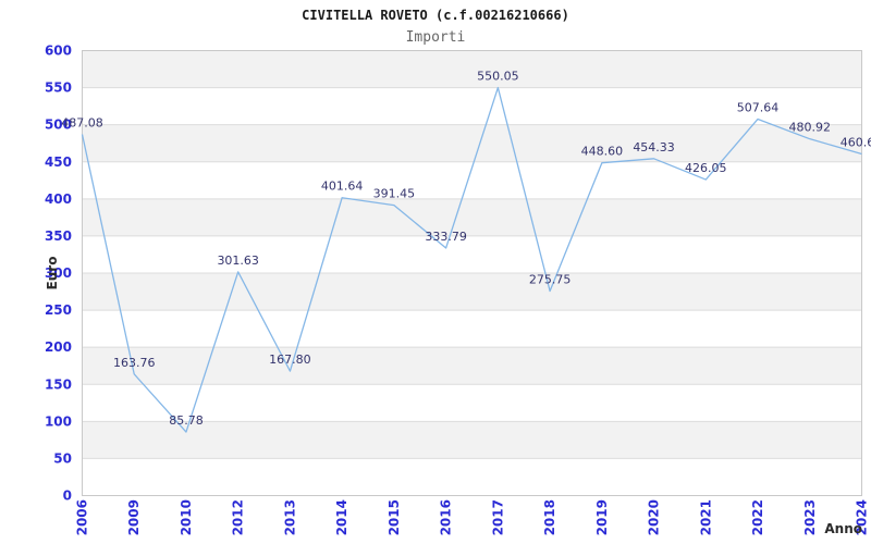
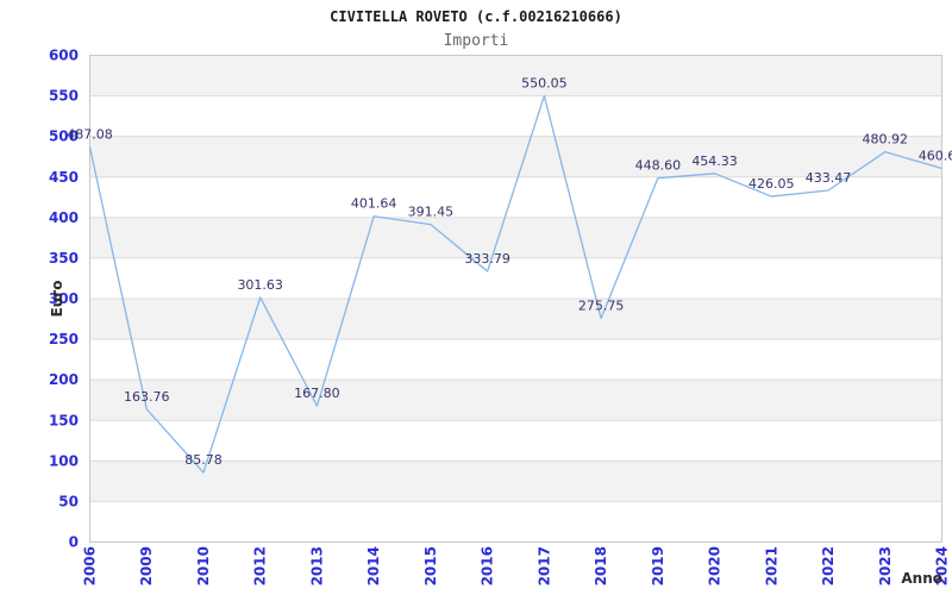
2022: 507.64 -> 433.47
